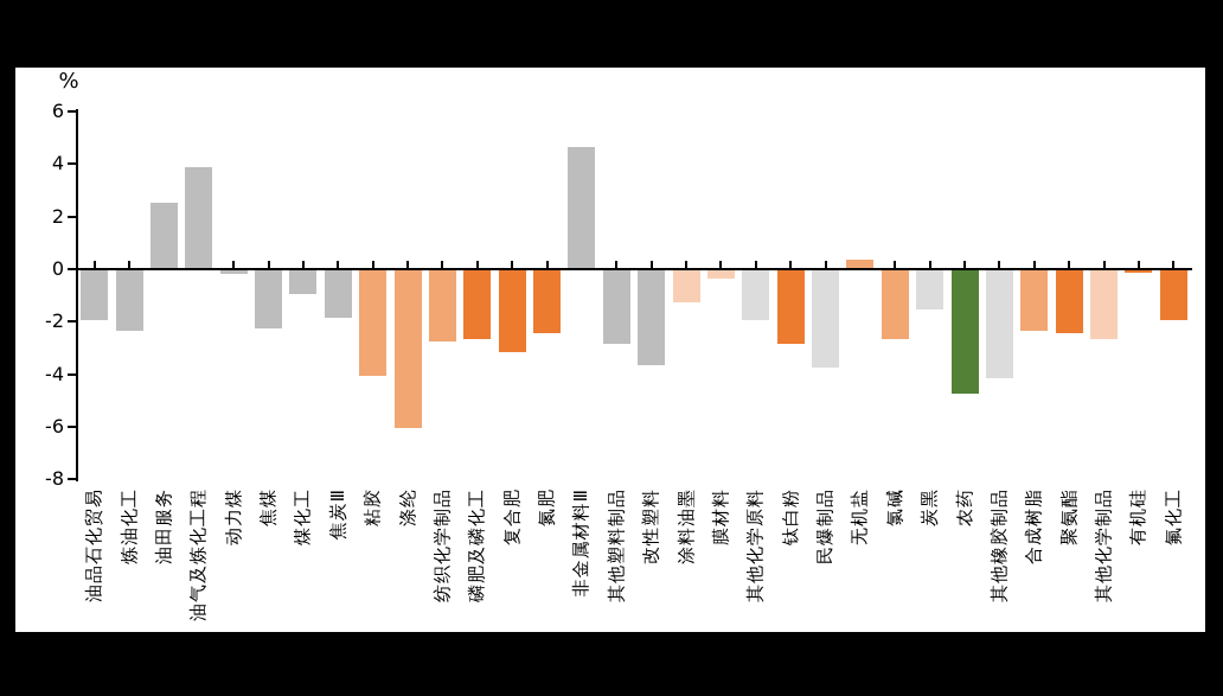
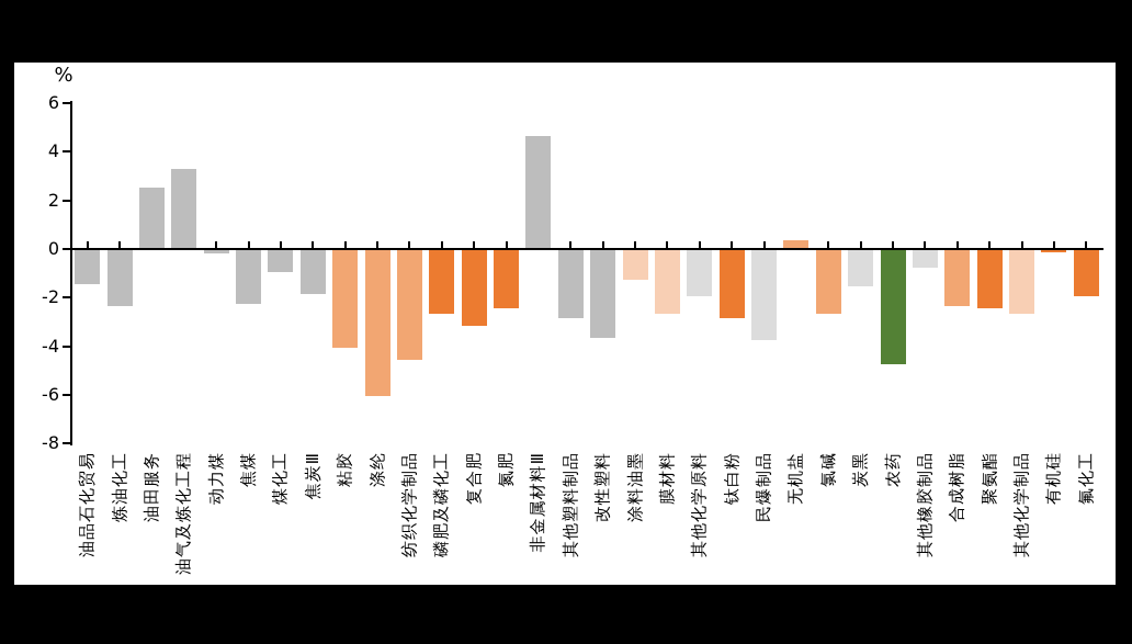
油品石化贸易: -1.9 -> -1.4
油气及炼化工程: 3.9 -> 3.3
纺织化学制品: -2.7 -> -4.5
膜材料: -0.3 -> -2.6
其他橡胶制品: -4.1 -> -0.7
